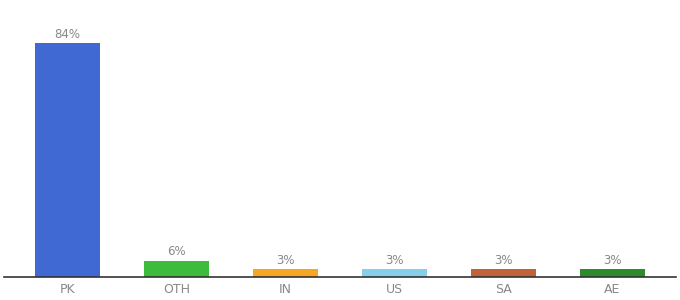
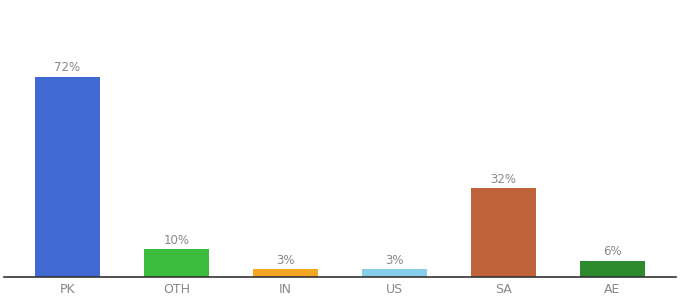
PK: 84% -> 72%
OTH: 6% -> 10%
SA: 3% -> 32%
AE: 3% -> 6%
